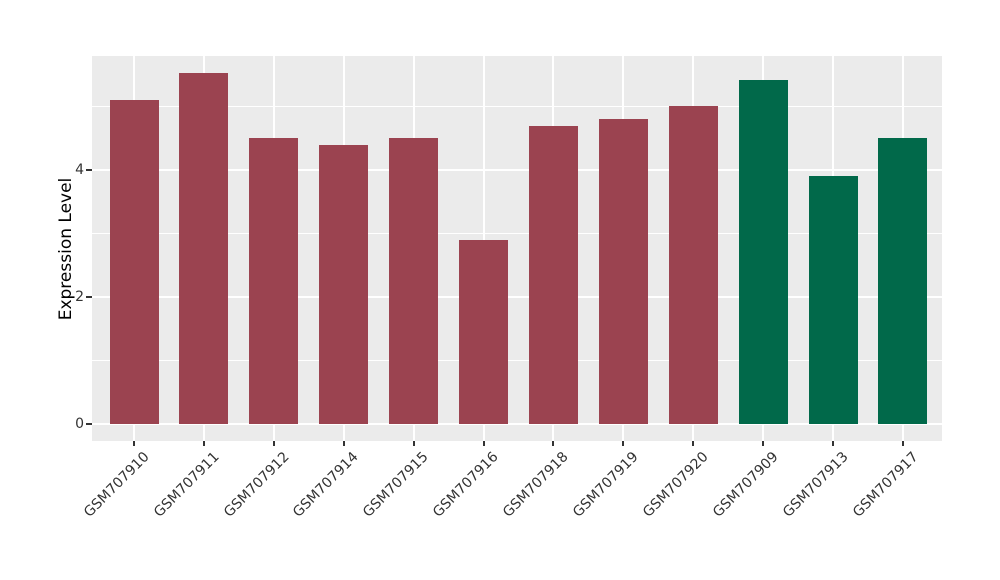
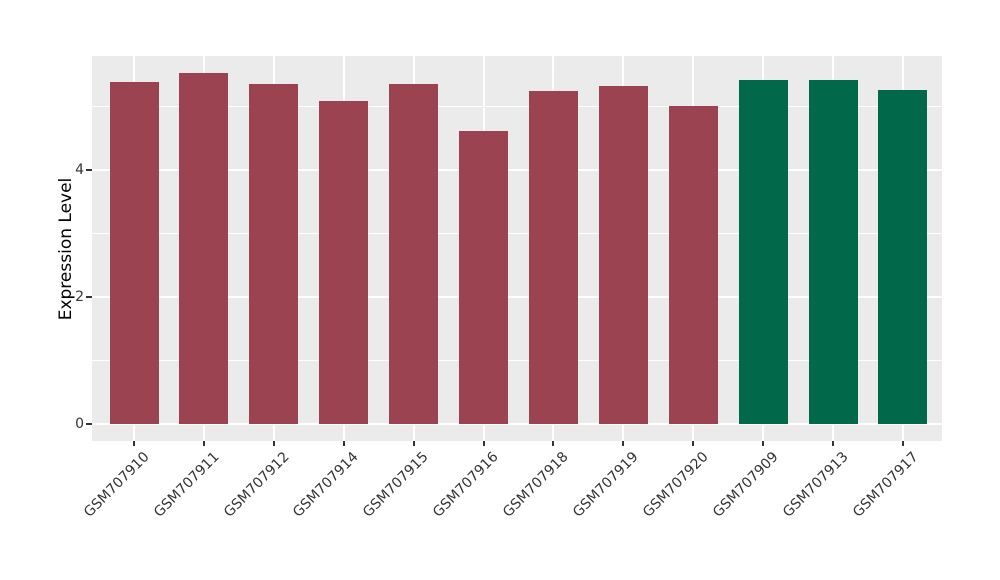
GSM707910: 5.1 -> 5.4
GSM707912: 4.5 -> 5.4
GSM707914: 4.4 -> 5.1
GSM707915: 4.5 -> 5.3
GSM707916: 2.9 -> 4.6
GSM707918: 4.7 -> 5.2
GSM707919: 4.8 -> 5.3
GSM707913: 3.9 -> 5.4
GSM707917: 4.5 -> 5.3
